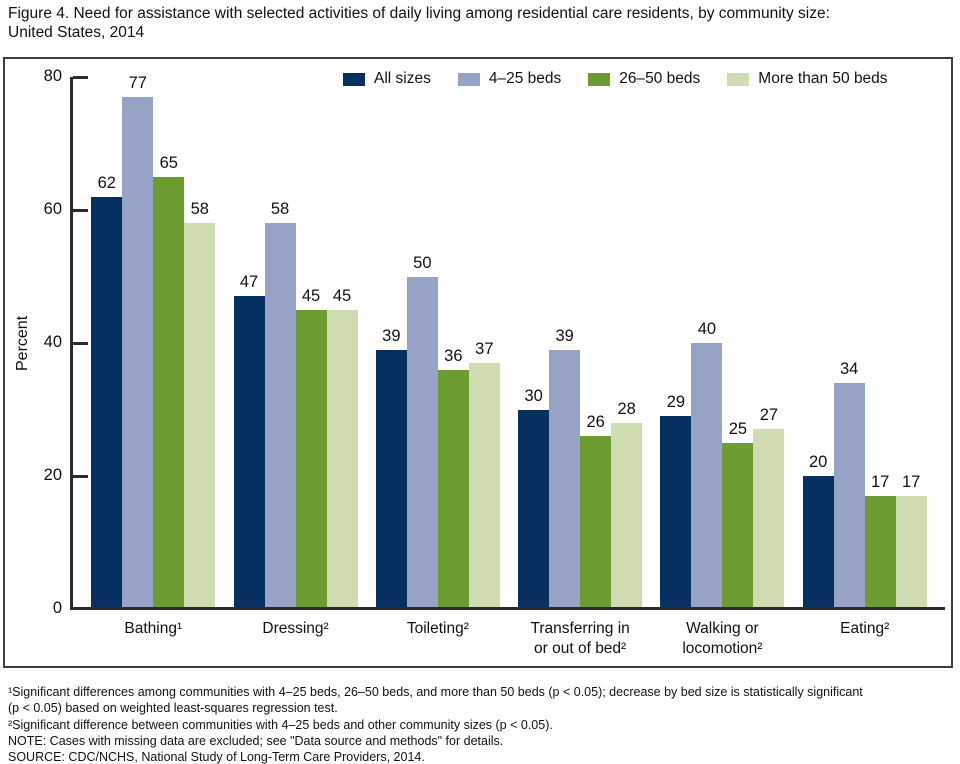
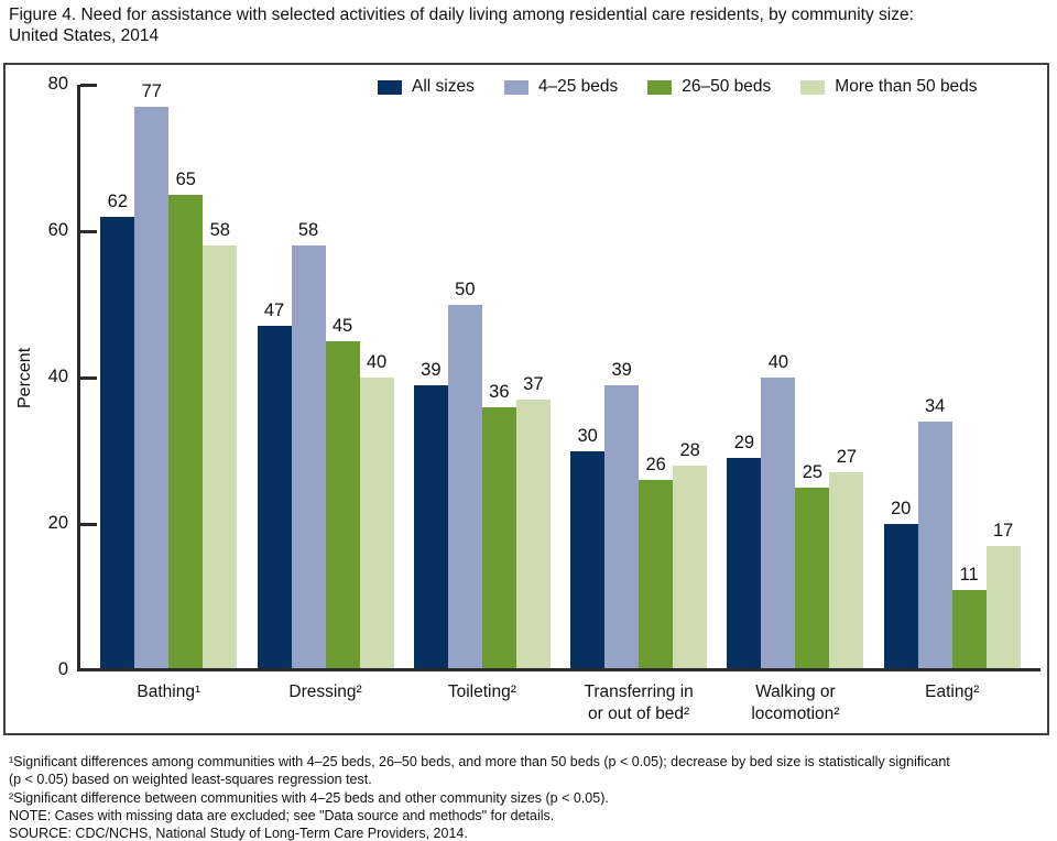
More than 50 beds/Dressing²: 45 -> 40
26–50 beds/Eating²: 17 -> 11
